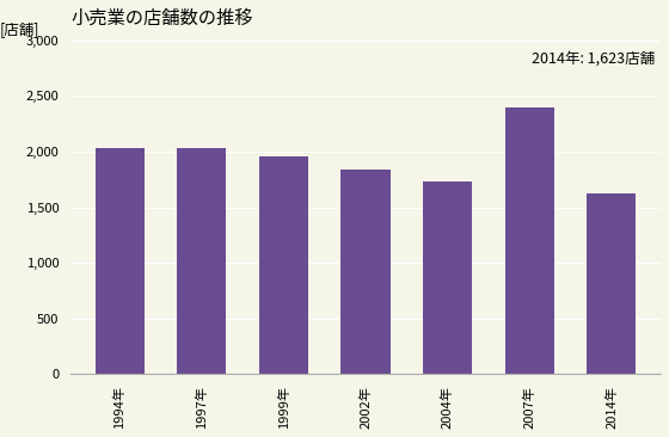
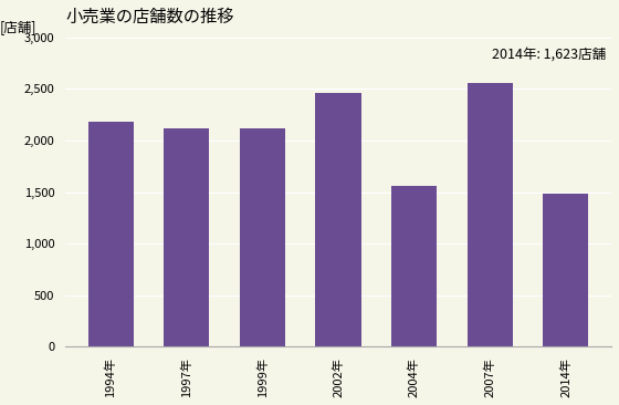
1994年: 2,030 -> 2,180
1997年: 2,030 -> 2,120
1999年: 1,960 -> 2,120
2002年: 1,840 -> 2,460
2004年: 1,740 -> 1,560
2007年: 2,400 -> 2,560
2014年: 1,620 -> 1,480
